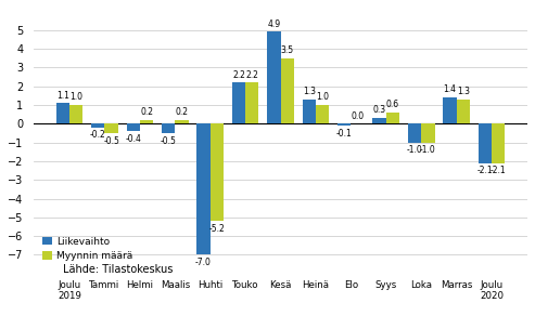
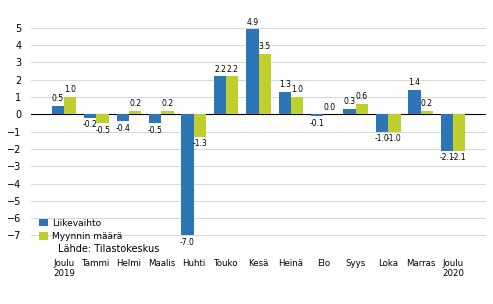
Liikevaihto/Joulu 2019: 1.1 -> 0.5
Myynnin määrä/Huhti: -5.2 -> -1.3
Myynnin määrä/Marras: 1.3 -> 0.2
